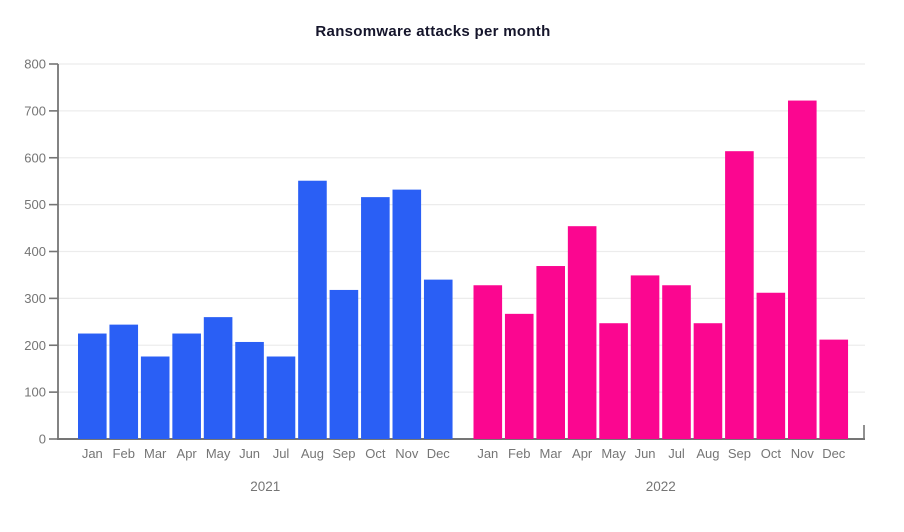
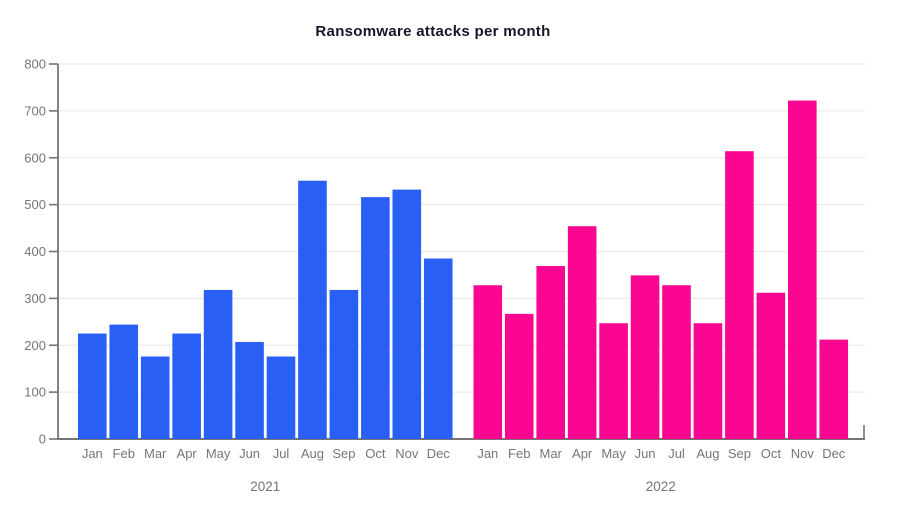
2021/May: 260 -> 320
2021/Dec: 340 -> 380
